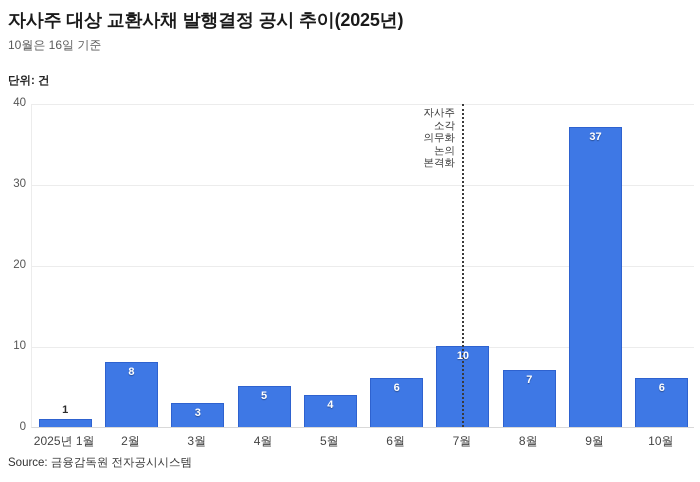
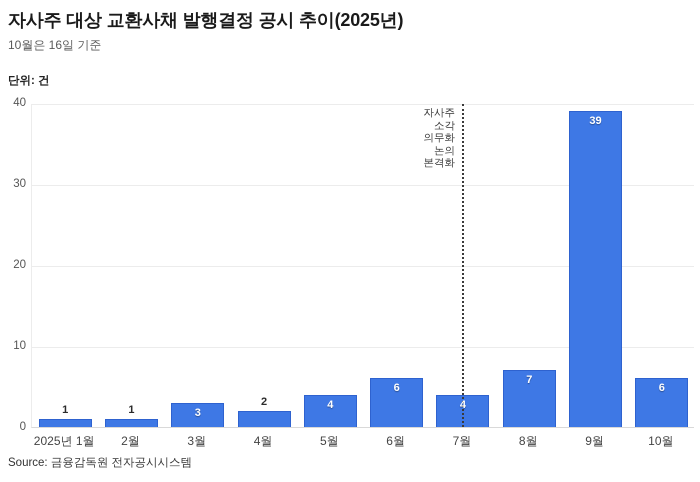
2월: 8 -> 1
4월: 5 -> 2
7월: 10 -> 4
9월: 37 -> 39
